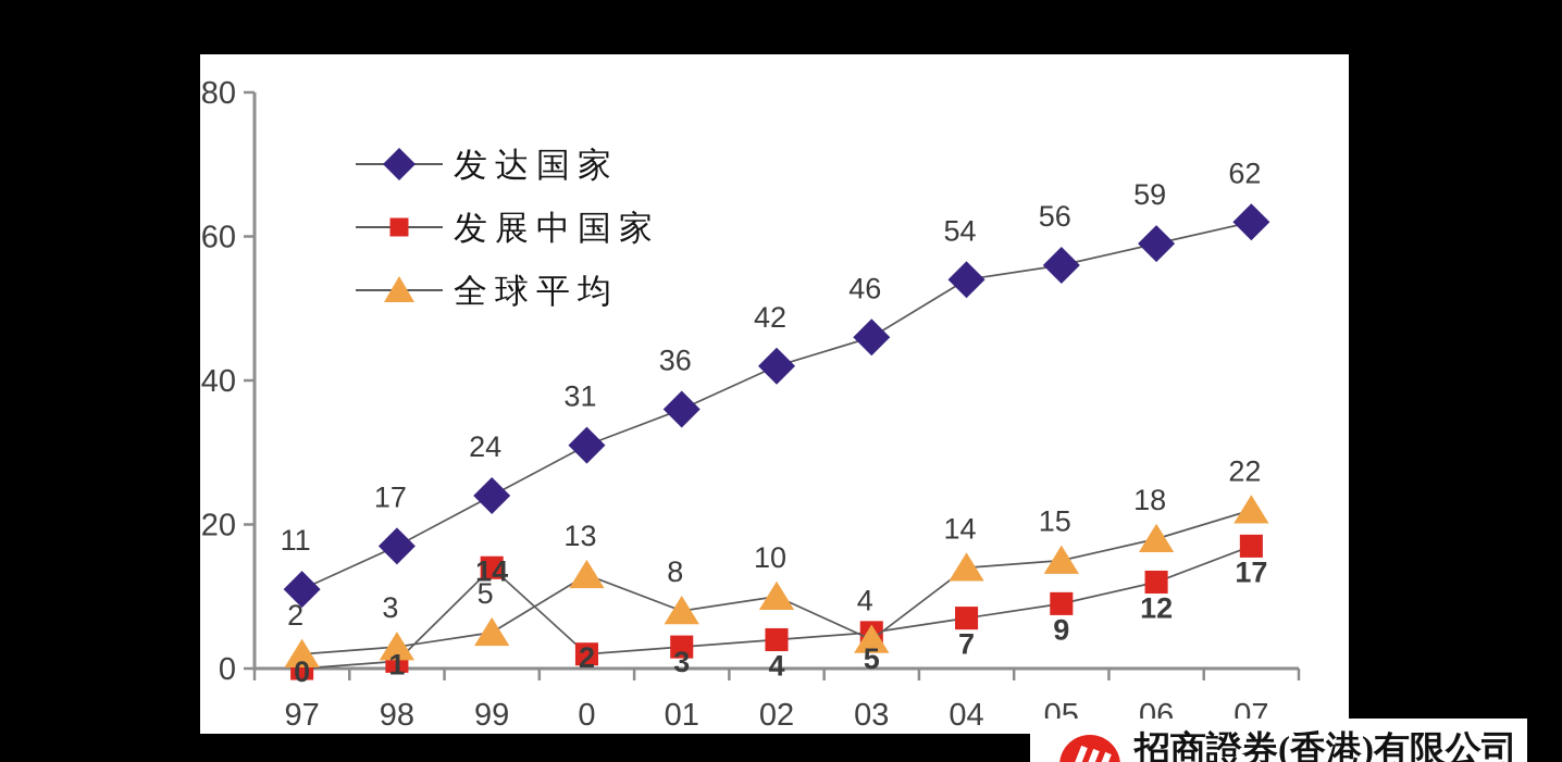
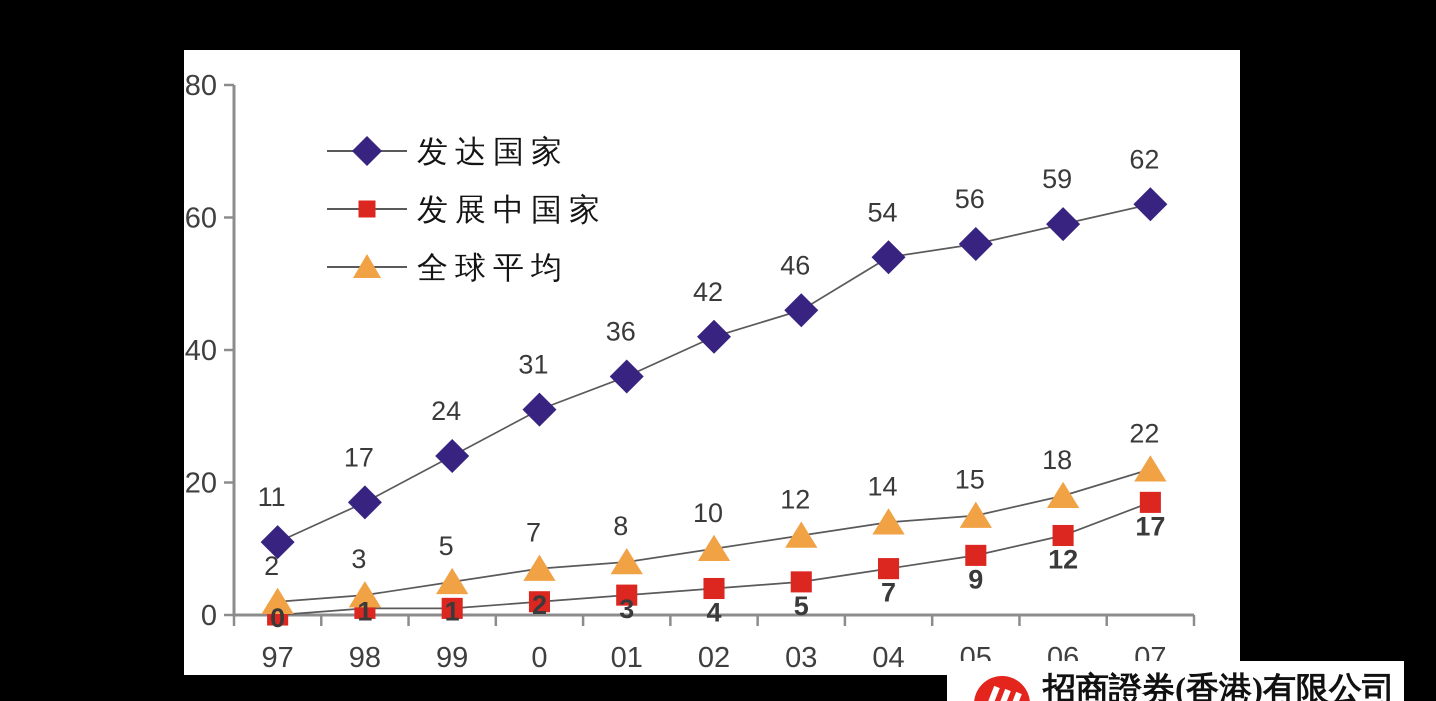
发展中国家/99: 14 -> 1
全球平均/0: 13 -> 7
全球平均/03: 4 -> 12
